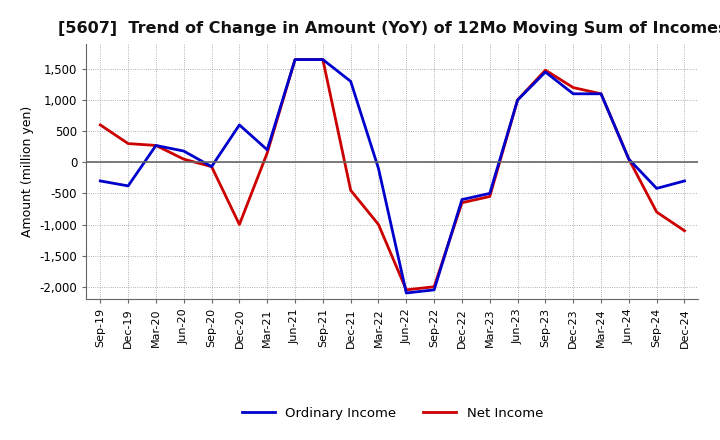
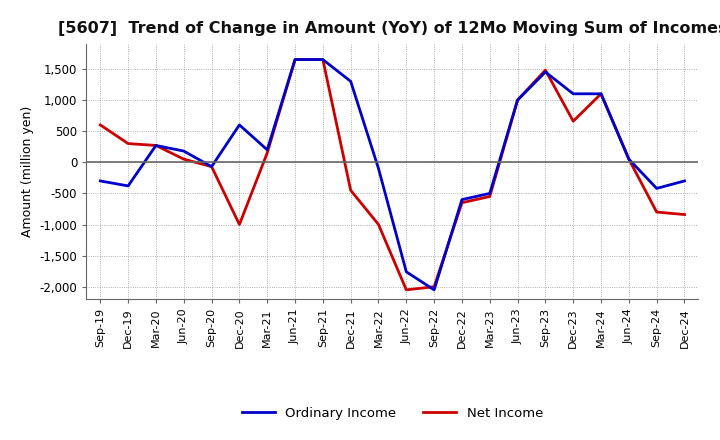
Ordinary Income/Jun-22: -2,100 -> -1,760
Net Income/Dec-23: 1,200 -> 660
Net Income/Dec-24: -1,100 -> -840
